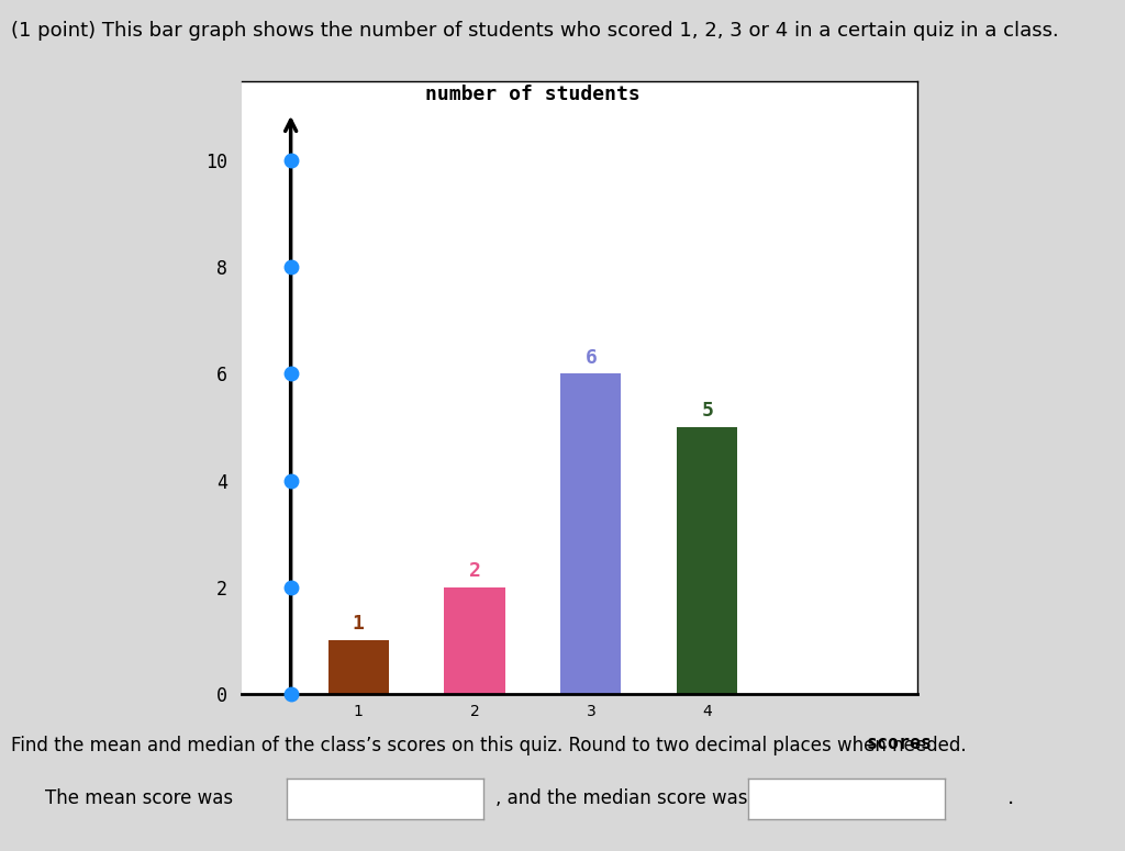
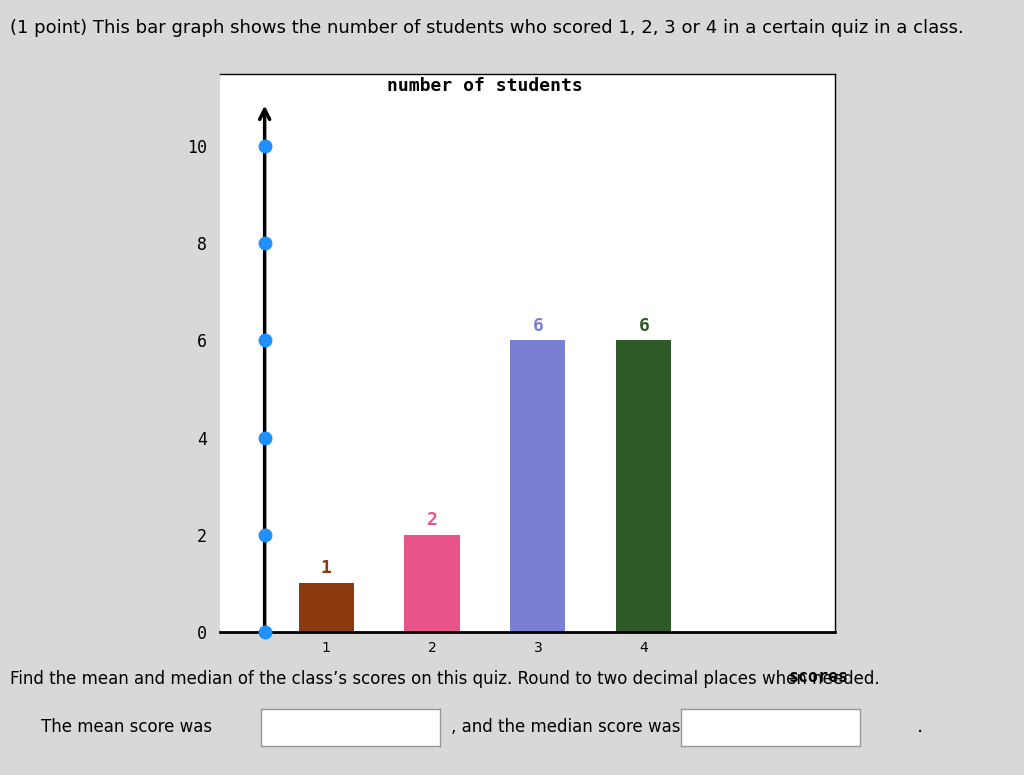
4: 5 -> 6
